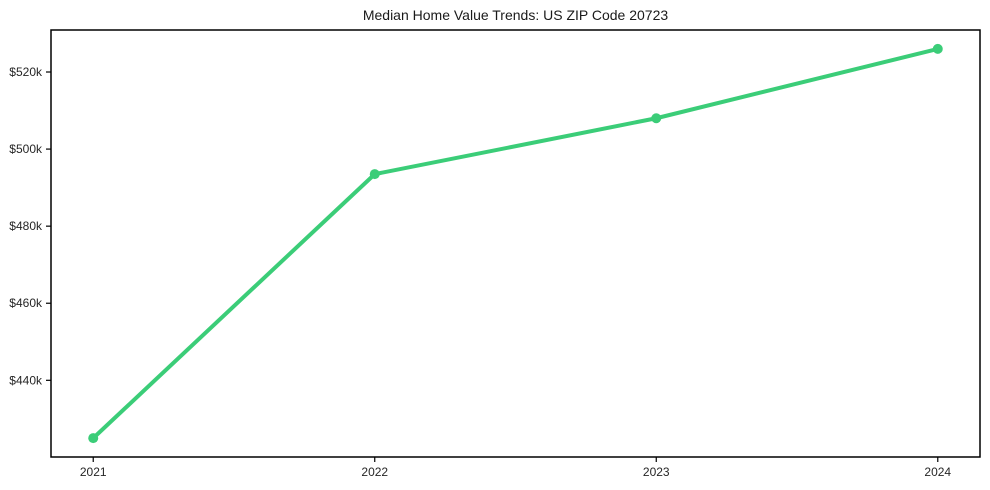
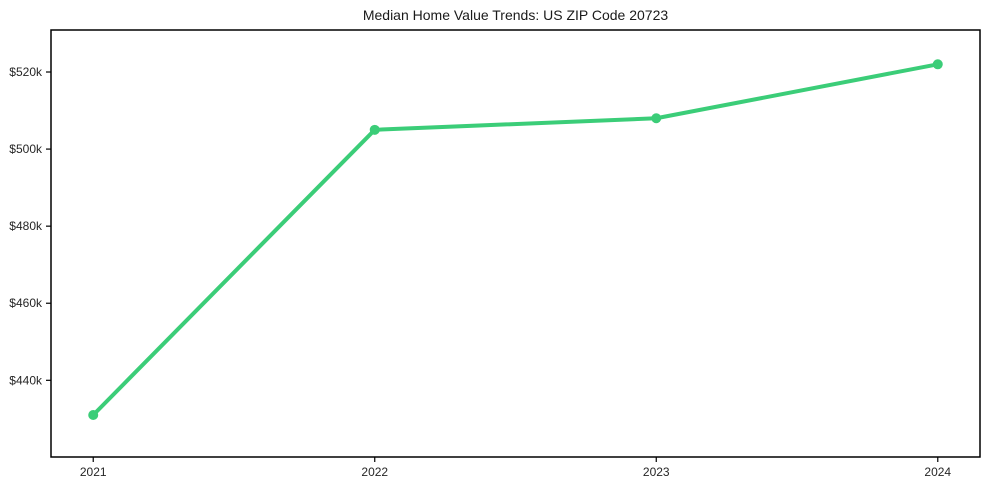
2021: $425k -> $431k
2022: $494k -> $505k
2024: $526k -> $522k
